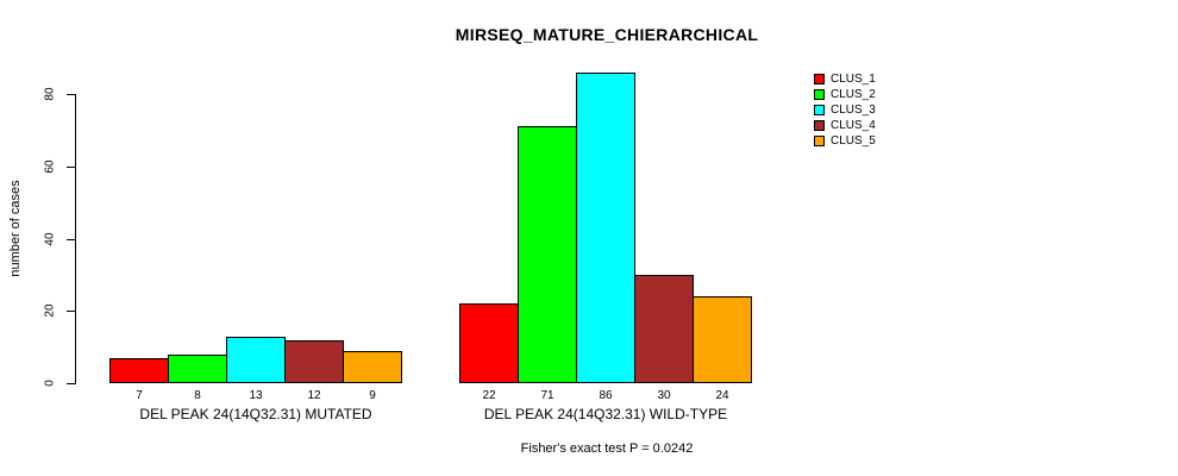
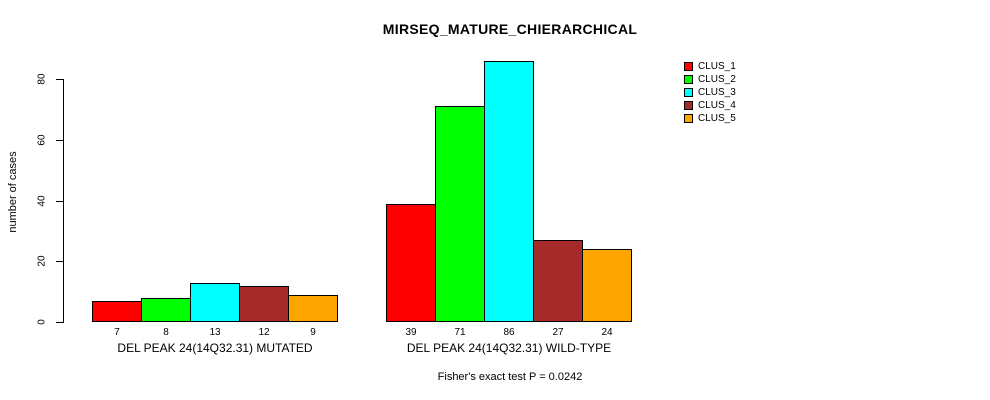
CLUS_1/DEL PEAK 24(14Q32.31) WILD-TYPE: 22 -> 39
CLUS_4/DEL PEAK 24(14Q32.31) WILD-TYPE: 30 -> 27
